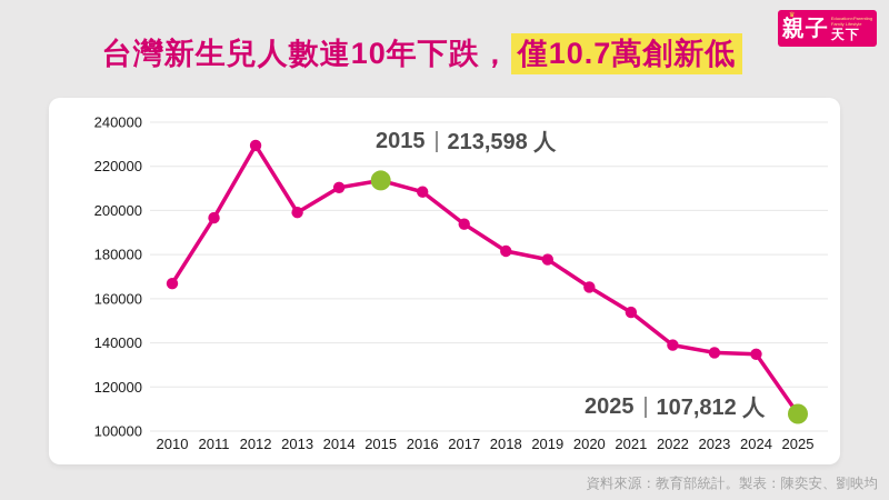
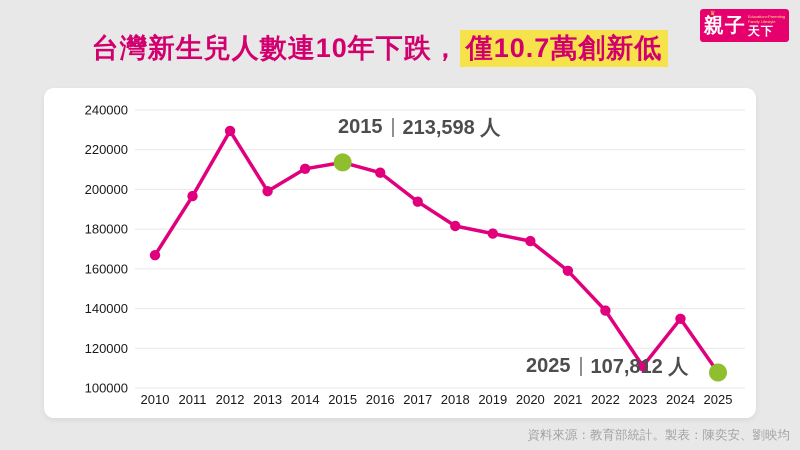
2020: 165000 -> 174000
2021: 154000 -> 159000
2023: 136000 -> 111000
